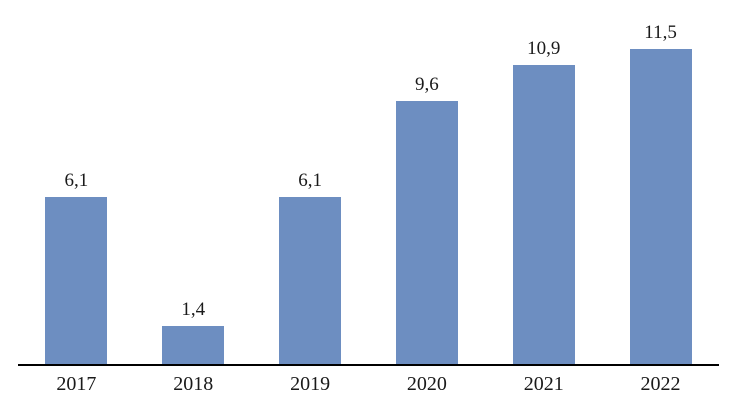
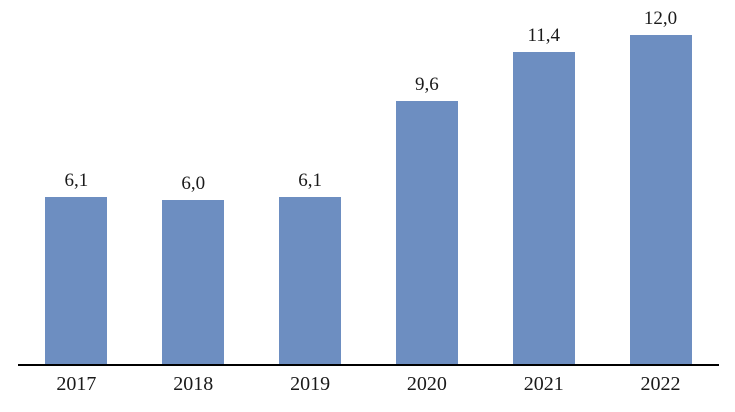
2018: 1,4 -> 6,0
2021: 10,9 -> 11,4
2022: 11,5 -> 12,0
